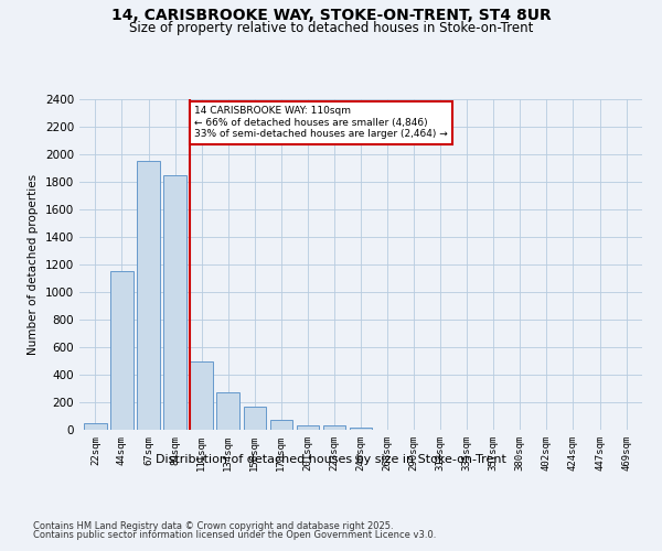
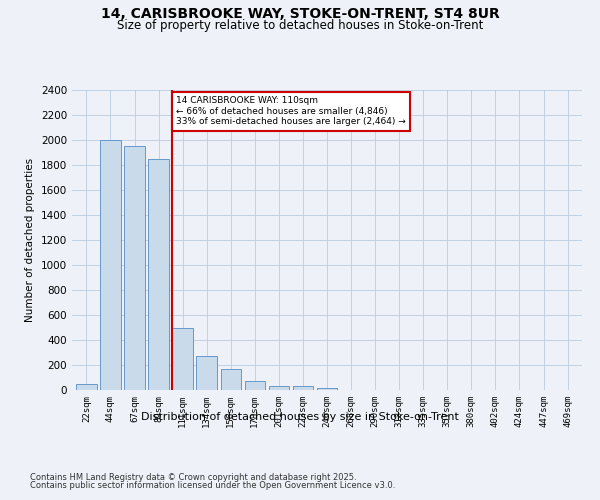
44sqm: 1150 -> 2000
